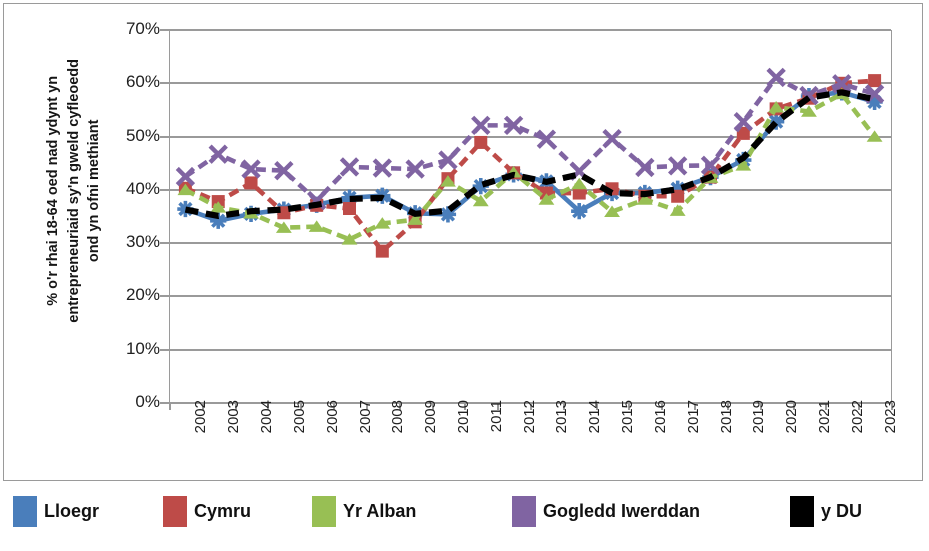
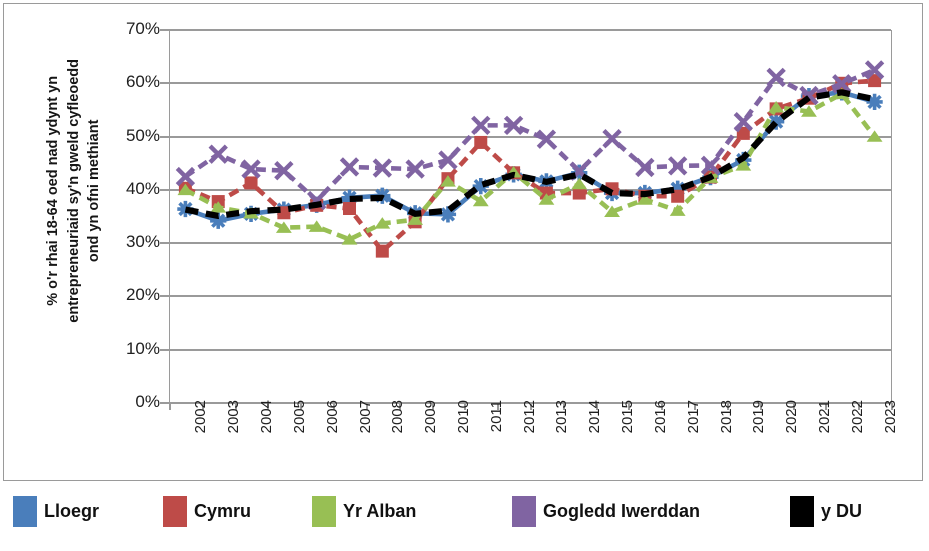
Lloegr/2014: 36% -> 43%
Gogledd Iwerddan/2023: 58% -> 62%
